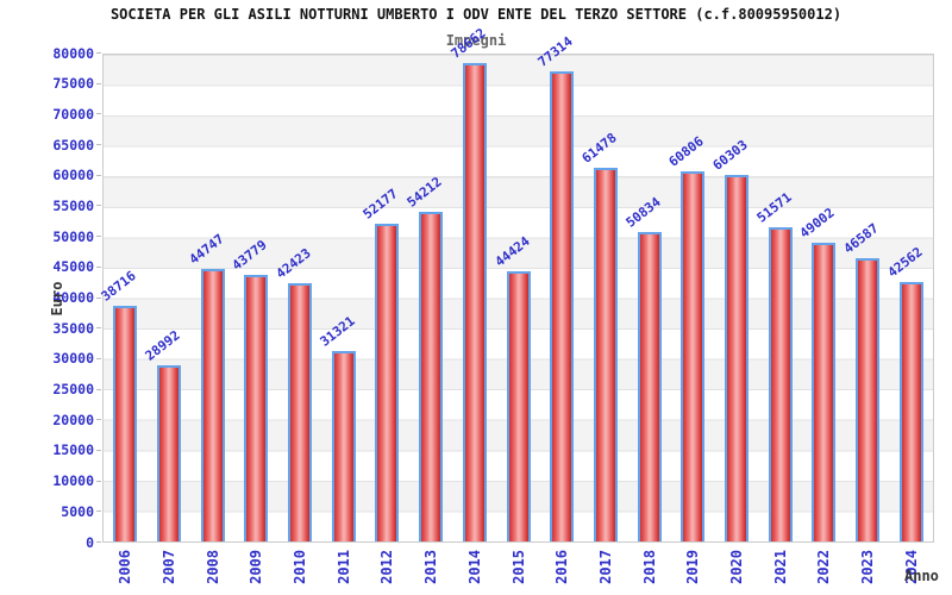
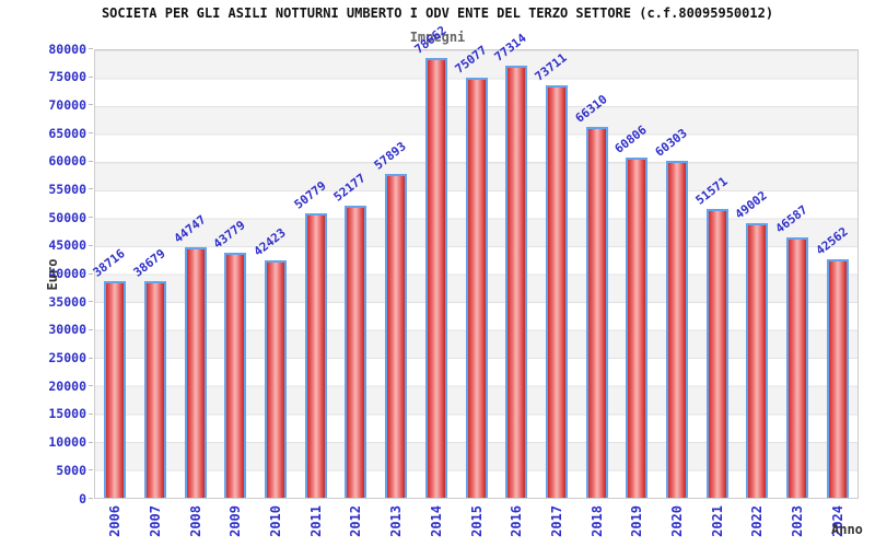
2007: 28992 -> 38679
2011: 31321 -> 50779
2013: 54212 -> 57893
2015: 44424 -> 75077
2017: 61478 -> 73711
2018: 50834 -> 66310
